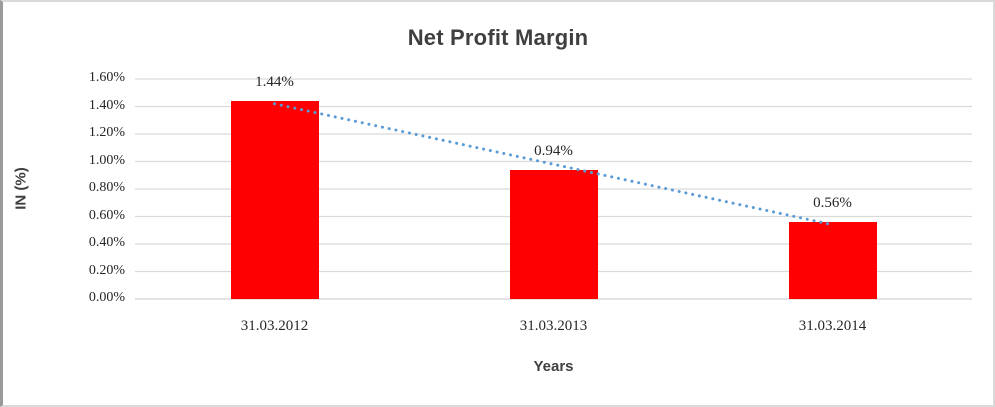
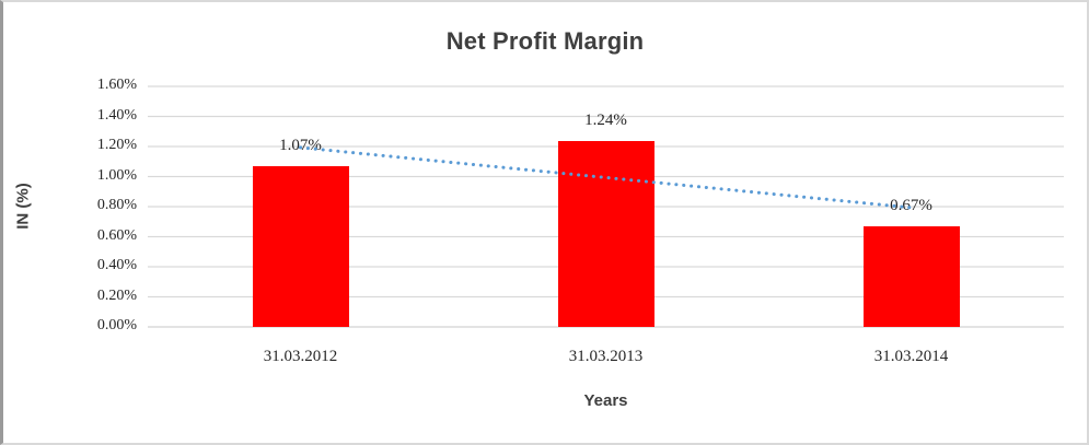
31.03.2012: 1.44% -> 1.07%
31.03.2013: 0.94% -> 1.24%
31.03.2014: 0.56% -> 0.67%
